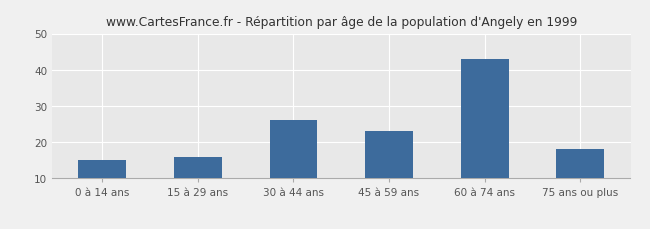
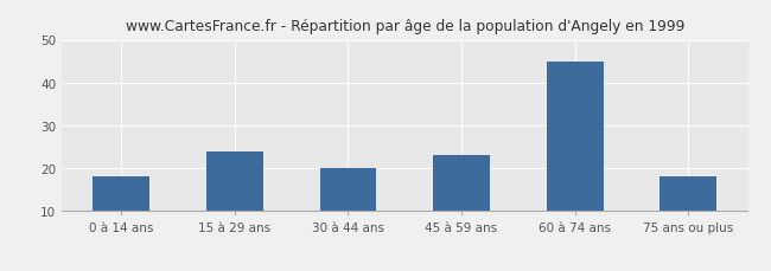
0 à 14 ans: 15 -> 18
15 à 29 ans: 16 -> 24
30 à 44 ans: 26 -> 20
60 à 74 ans: 43 -> 45
